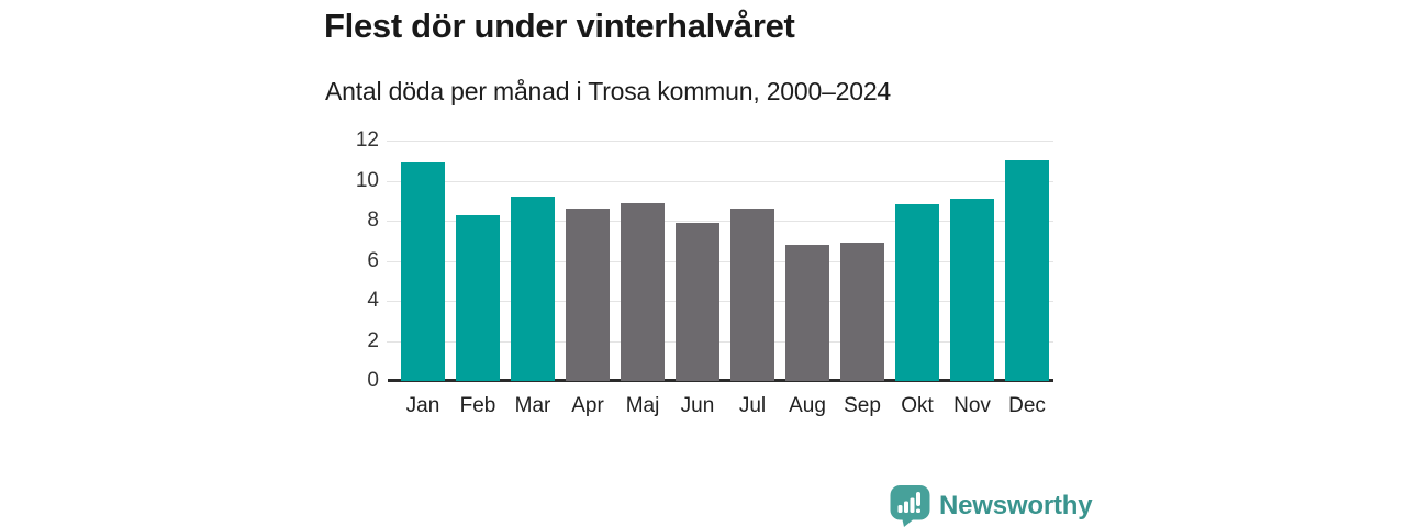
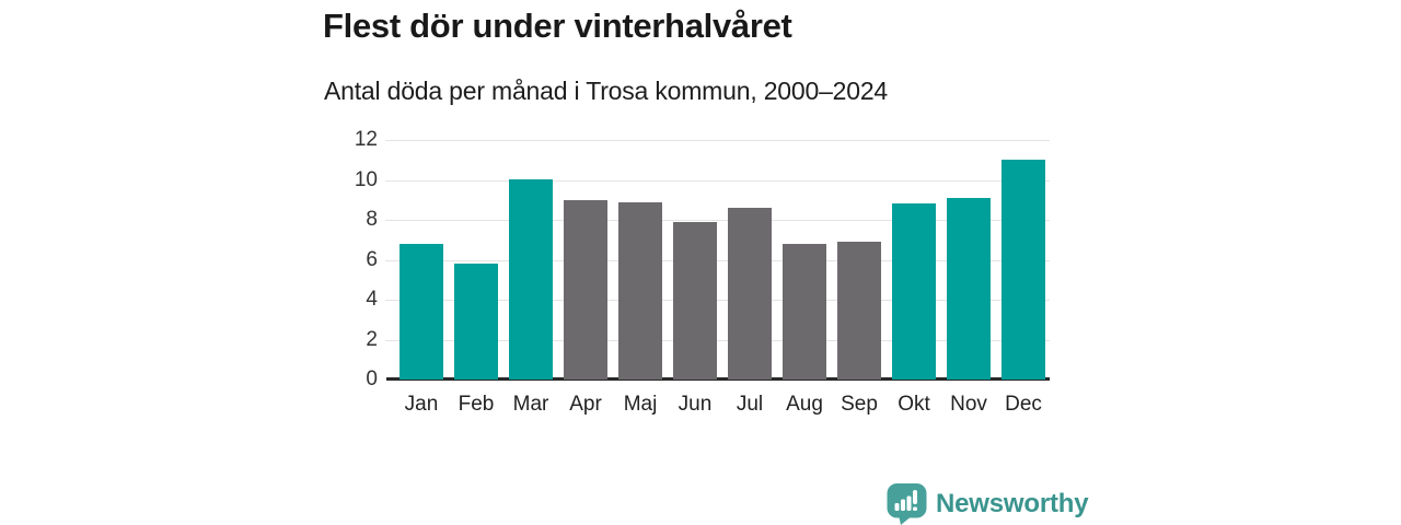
Jan: 10.9 -> 6.8
Feb: 8.3 -> 5.8
Mar: 9.2 -> 10.0
Apr: 8.6 -> 9.0
